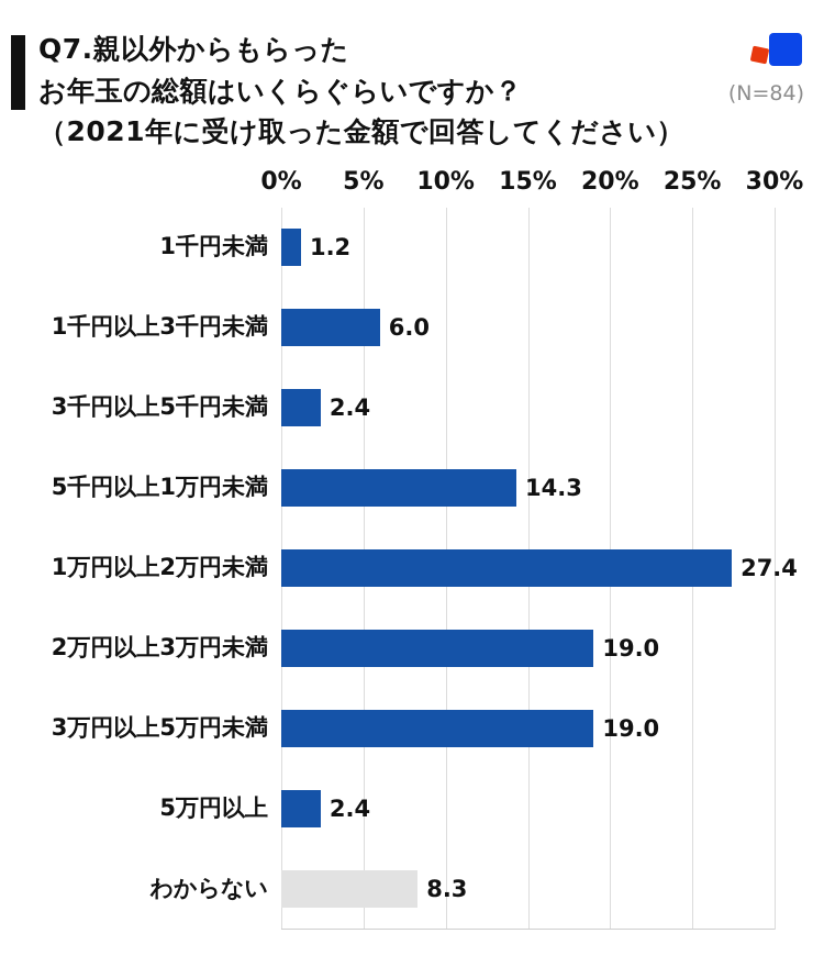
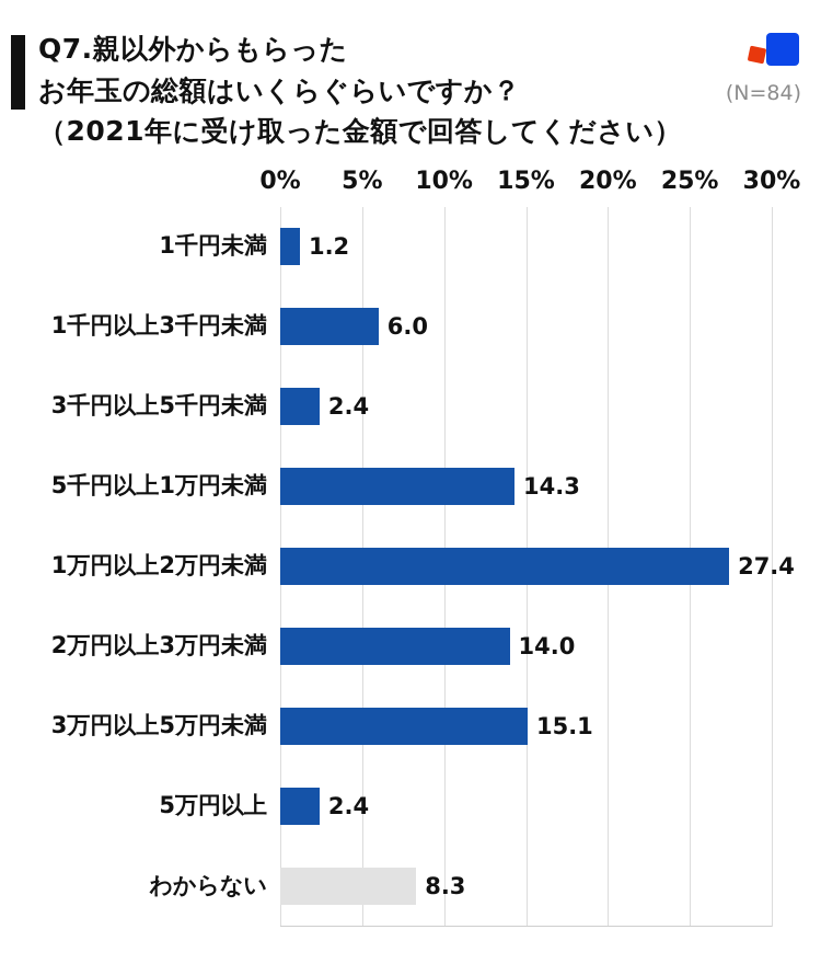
2万円以上3万円未満: 19.0 -> 14.0
3万円以上5万円未満: 19.0 -> 15.1
